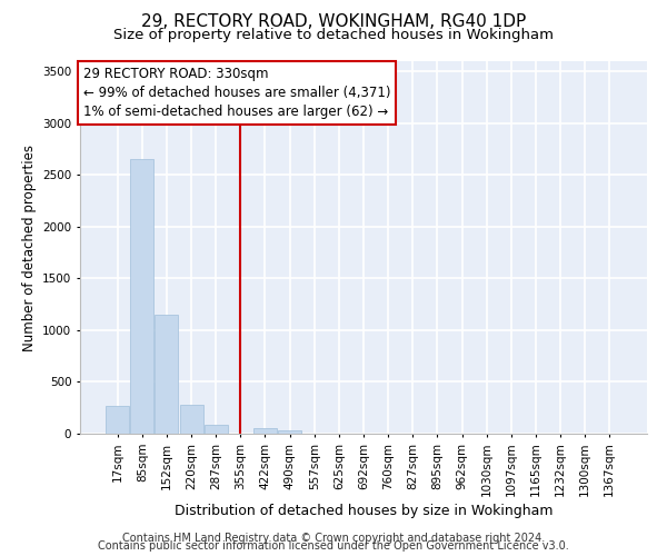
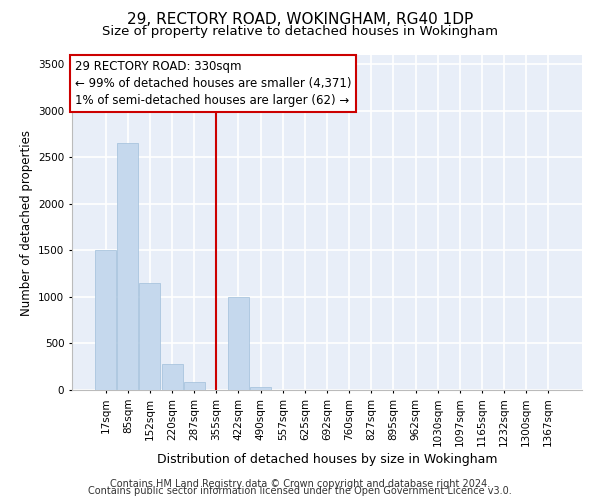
17sqm: 270 -> 1500
422sqm: 60 -> 1000
